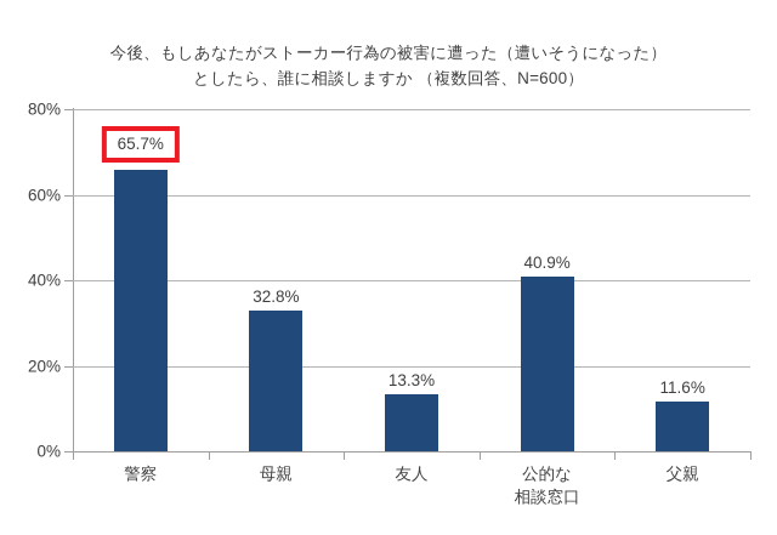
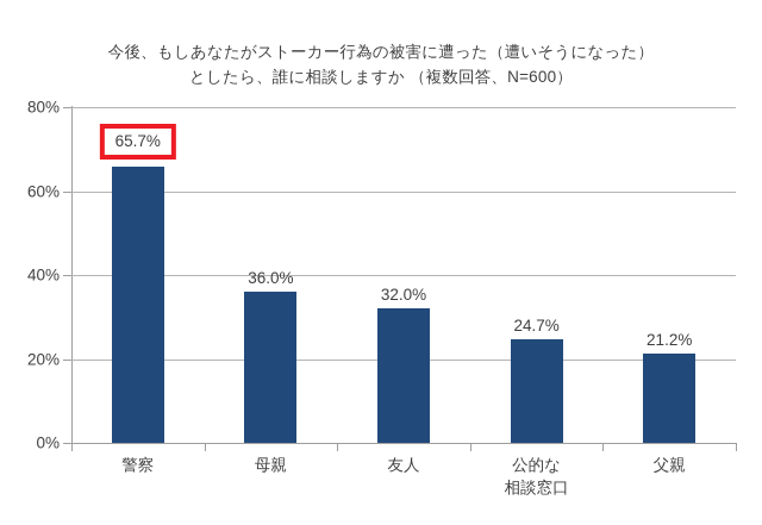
母親: 32.8% -> 36.0%
友人: 13.3% -> 32.0%
公的な 相談窓口: 40.9% -> 24.7%
父親: 11.6% -> 21.2%
